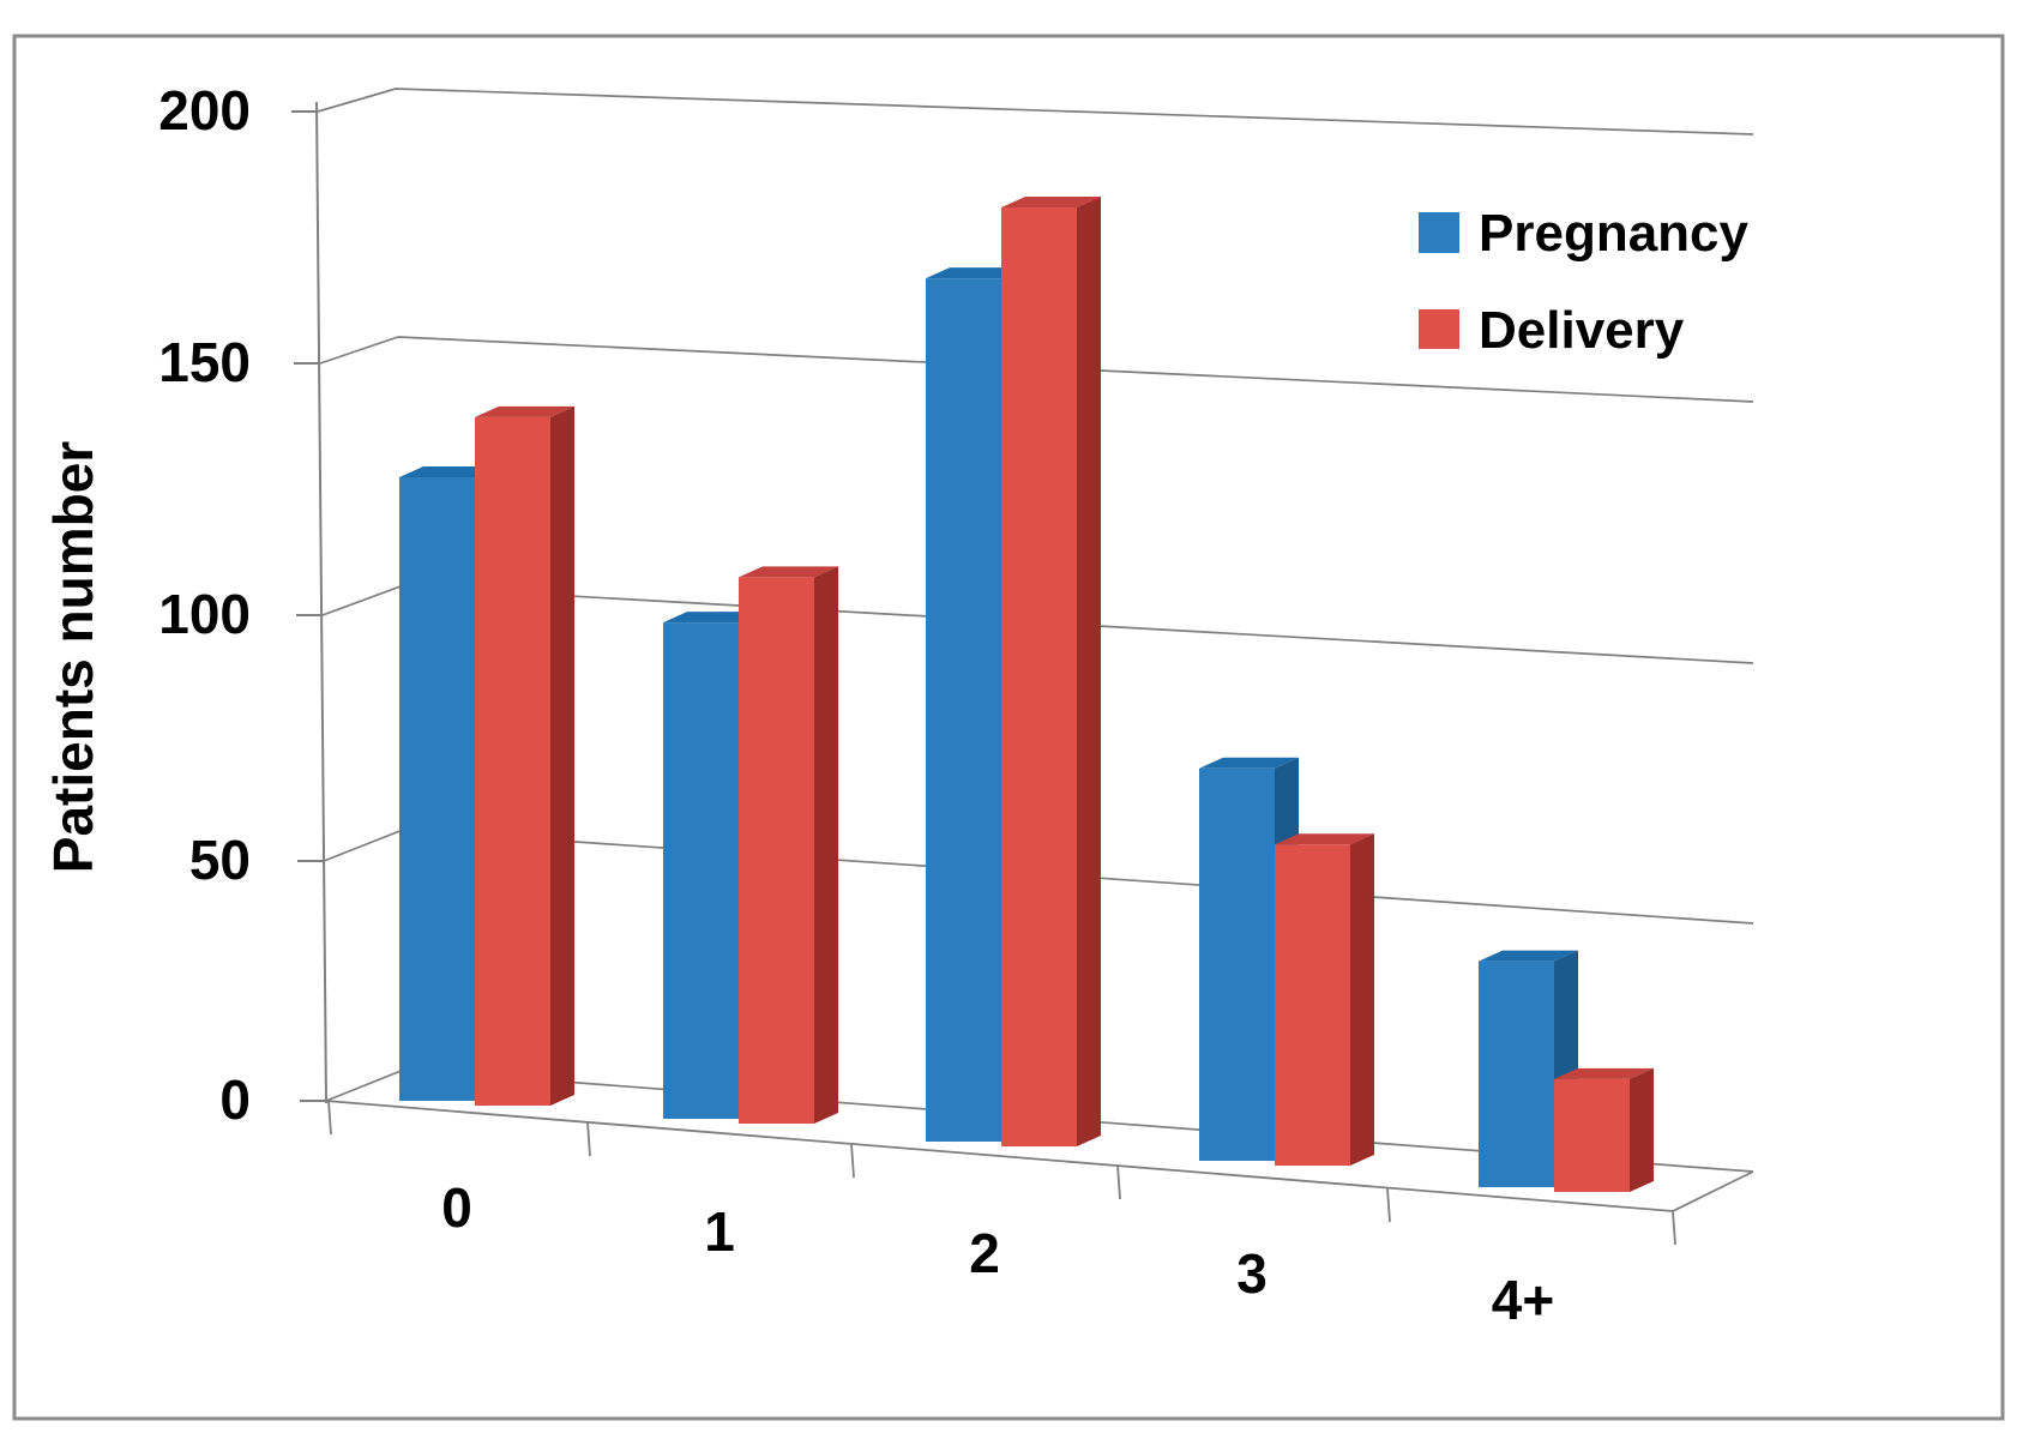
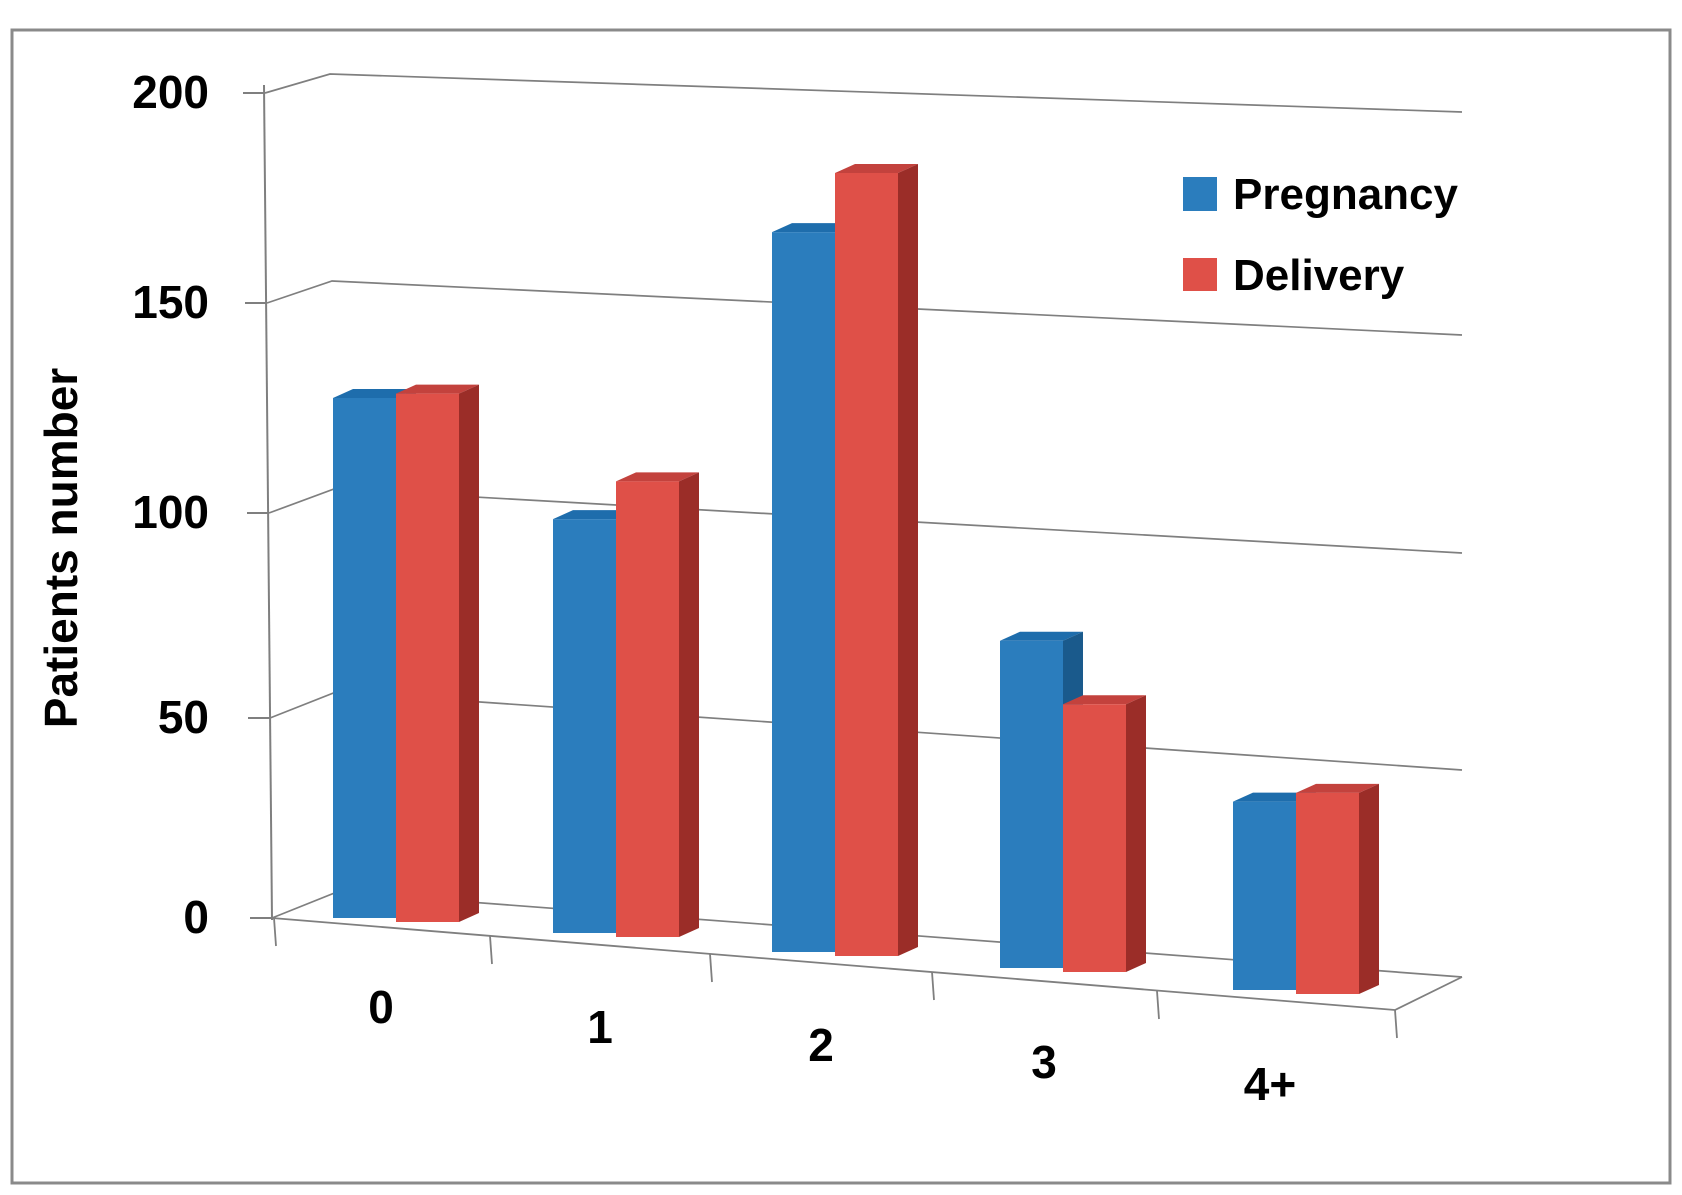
Delivery/0: 138 -> 127
Delivery/4+: 22 -> 47
